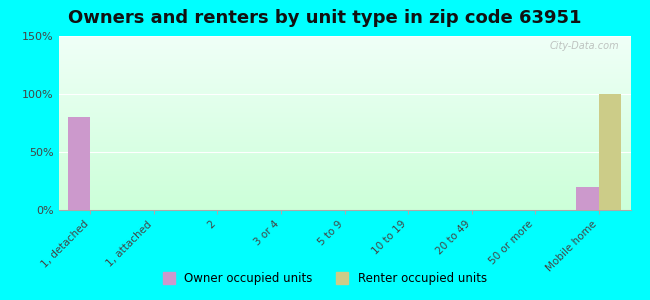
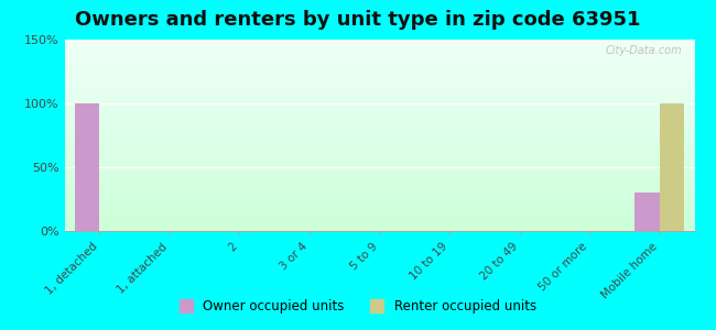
Owner occupied units/1, detached: 80% -> 100%
Owner occupied units/Mobile home: 20% -> 30%
